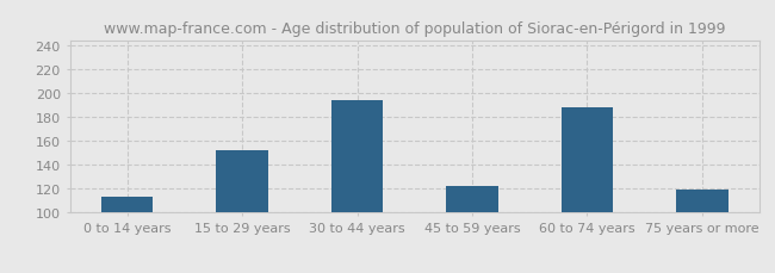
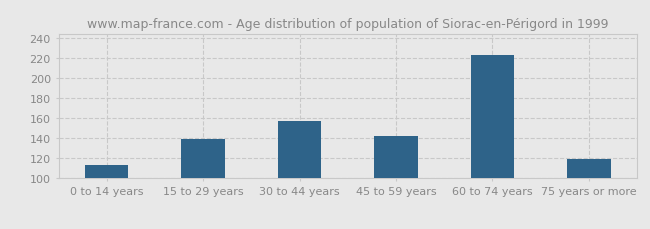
15 to 29 years: 152 -> 139
30 to 44 years: 194 -> 157
45 to 59 years: 122 -> 142
60 to 74 years: 188 -> 223
